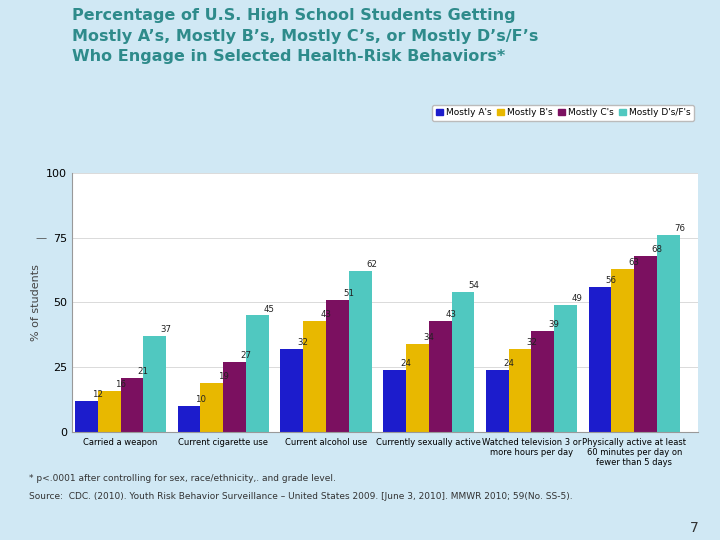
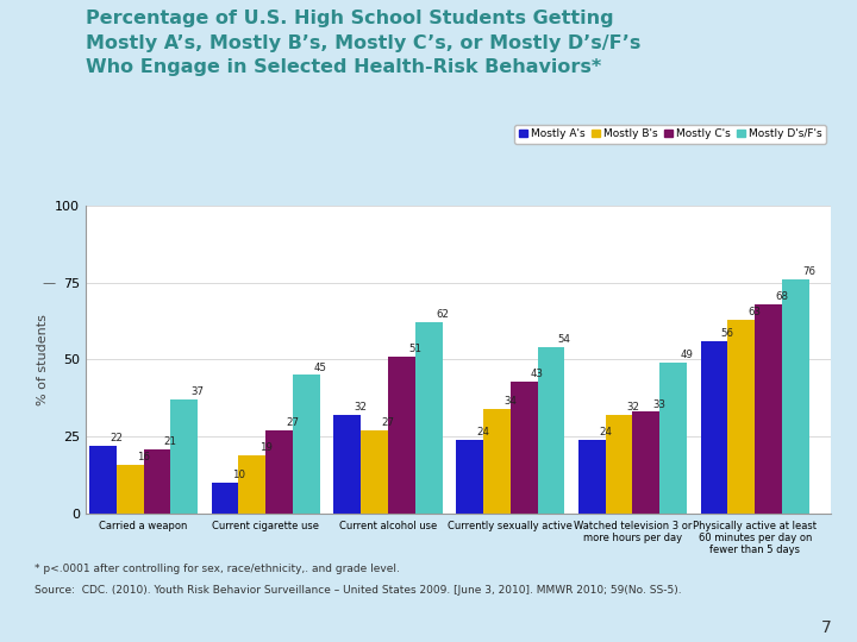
Mostly A's/Carried a weapon: 12 -> 22
Mostly B's/Current alcohol use: 43 -> 27
Mostly C's/Watched television 3 or more hours per day: 39 -> 33
